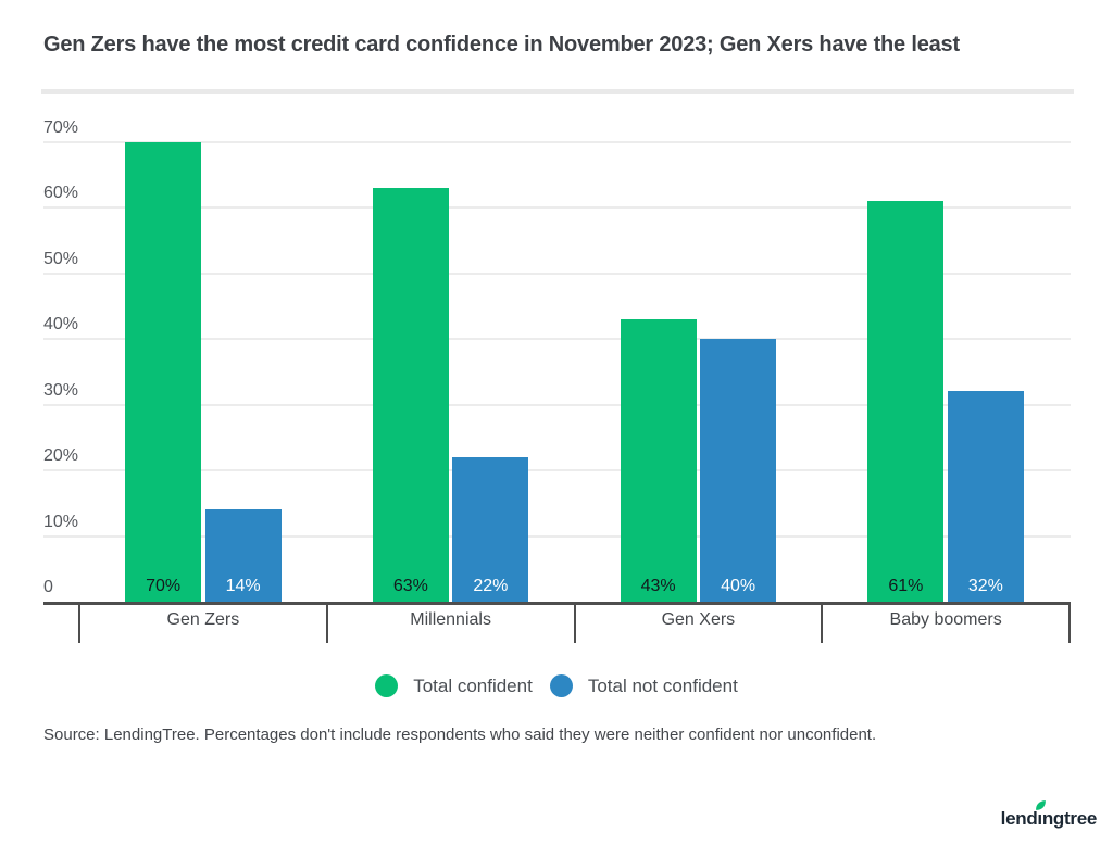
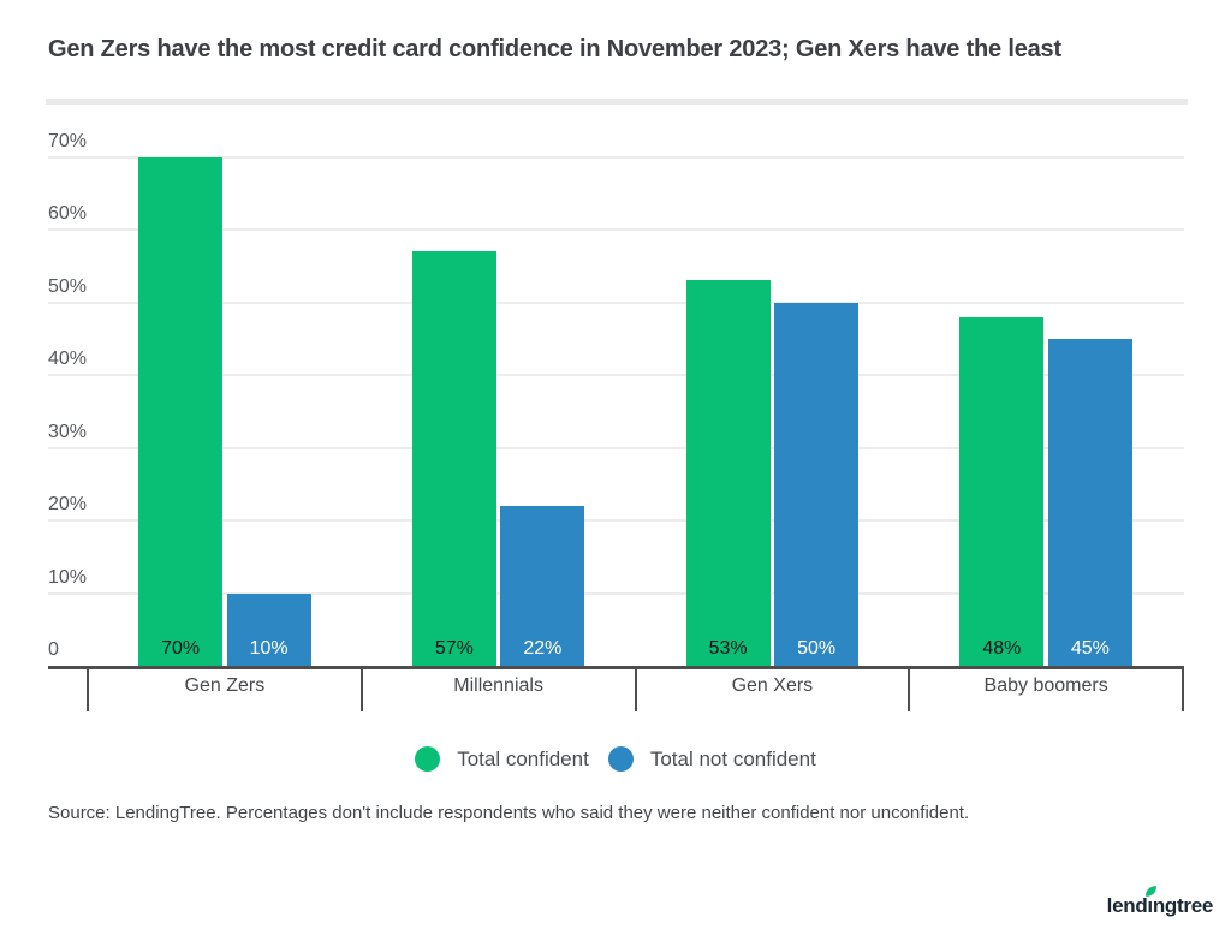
Total not confident/Gen Zers: 14% -> 10%
Total confident/Millennials: 63% -> 57%
Total confident/Gen Xers: 43% -> 53%
Total not confident/Gen Xers: 40% -> 50%
Total confident/Baby boomers: 61% -> 48%
Total not confident/Baby boomers: 32% -> 45%
